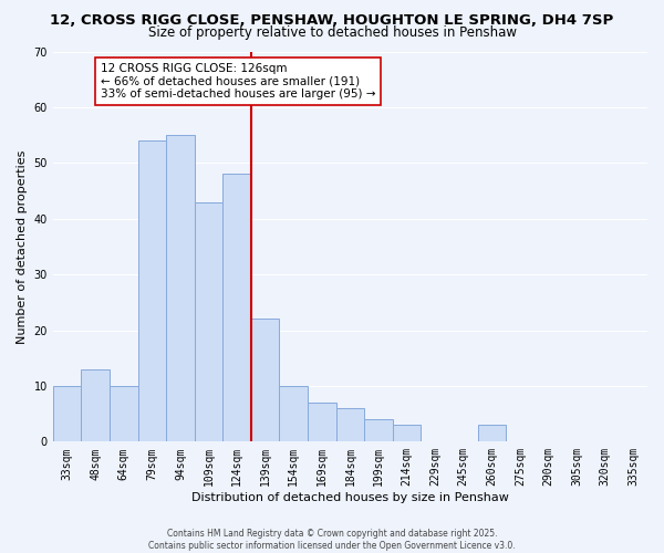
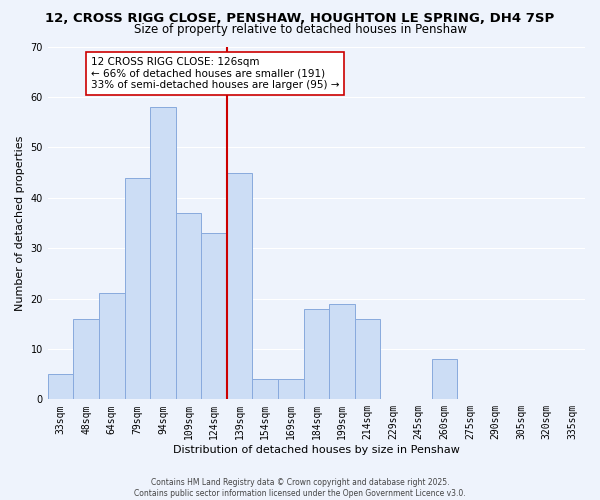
33sqm: 10 -> 5
48sqm: 13 -> 16
64sqm: 10 -> 21
79sqm: 54 -> 44
94sqm: 55 -> 58
109sqm: 43 -> 37
124sqm: 48 -> 33
139sqm: 22 -> 45
154sqm: 10 -> 4
169sqm: 7 -> 4
184sqm: 6 -> 18
199sqm: 4 -> 19
214sqm: 3 -> 16
260sqm: 3 -> 8
